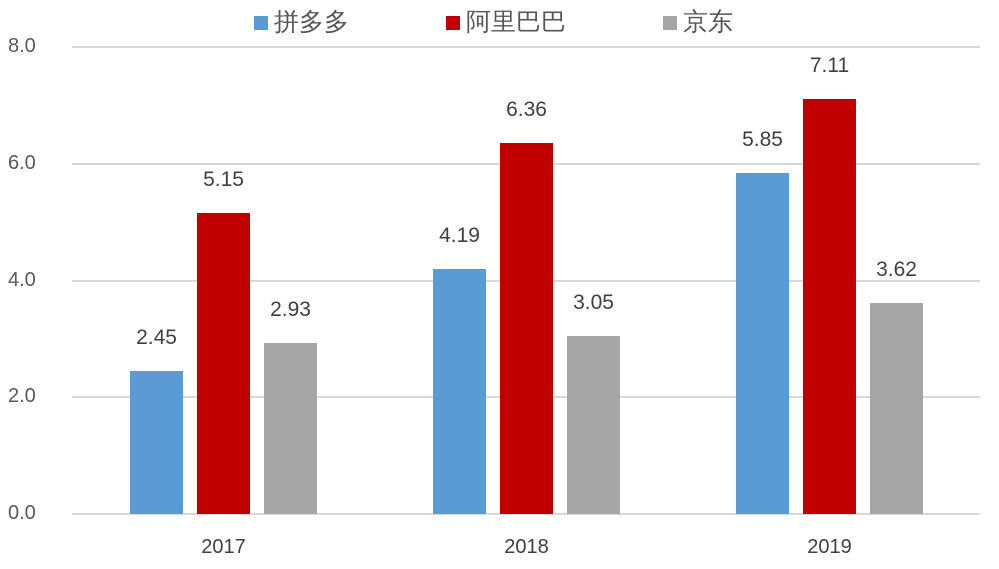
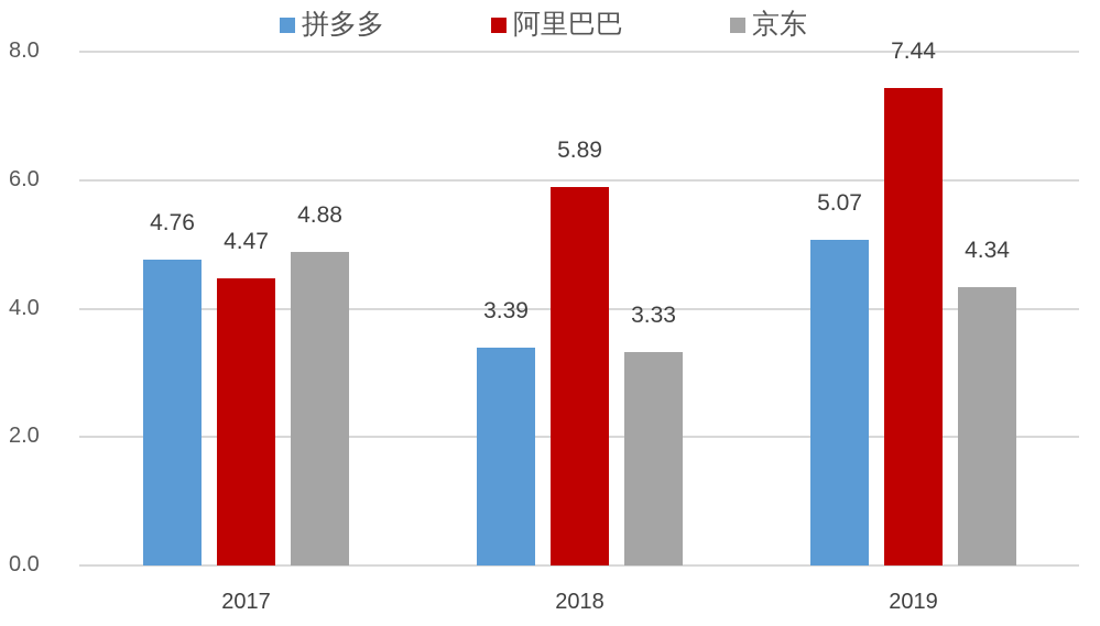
拼多多/2017: 2.45 -> 4.76
阿里巴巴/2017: 5.15 -> 4.47
京东/2017: 2.93 -> 4.88
拼多多/2018: 4.19 -> 3.39
阿里巴巴/2018: 6.36 -> 5.89
京东/2018: 3.05 -> 3.33
拼多多/2019: 5.85 -> 5.07
阿里巴巴/2019: 7.11 -> 7.44
京东/2019: 3.62 -> 4.34
